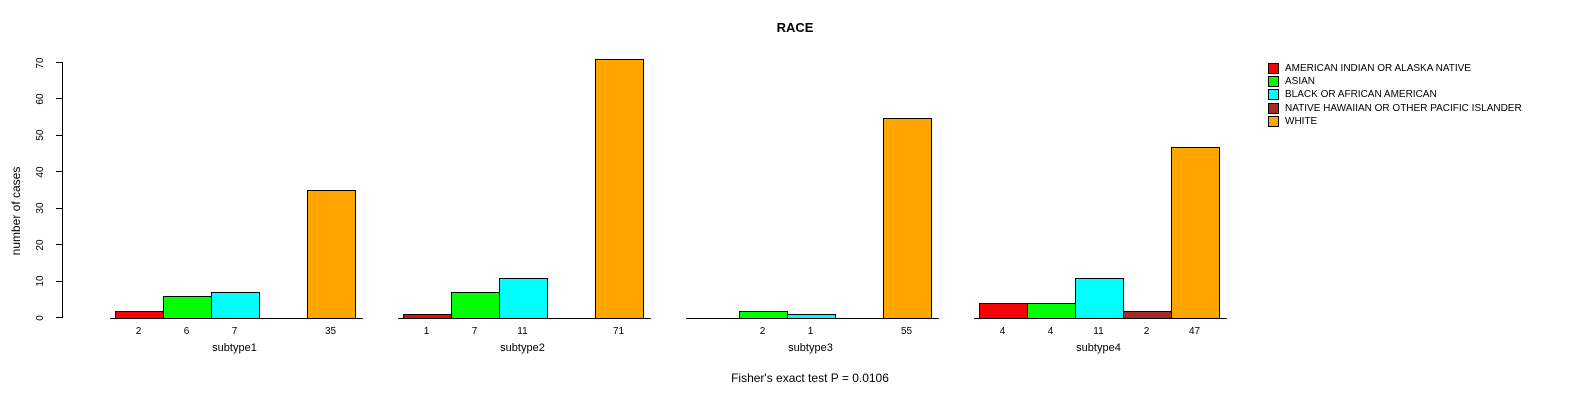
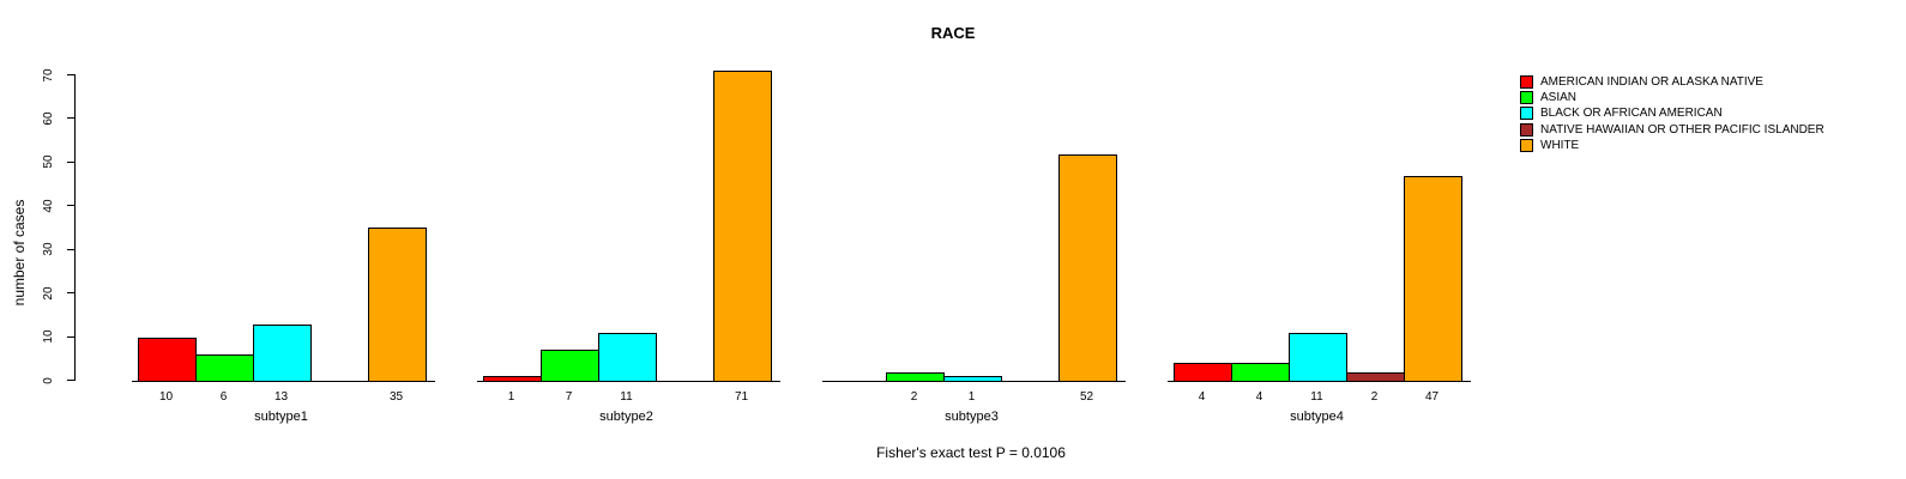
AMERICAN INDIAN OR ALASKA NATIVE/subtype1: 2 -> 10
BLACK OR AFRICAN AMERICAN/subtype1: 7 -> 13
WHITE/subtype3: 55 -> 52
